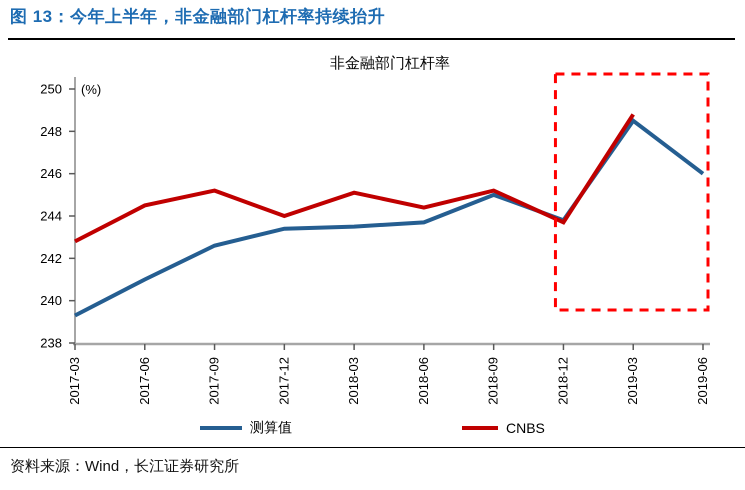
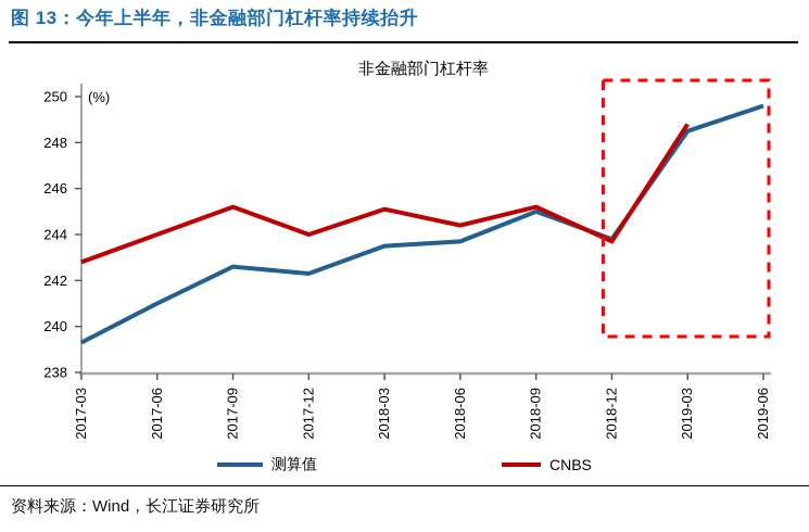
CNBS/2017-06: 244.5 -> 244.0
测算值/2017-12: 243.4 -> 242.3
测算值/2019-06: 246.0 -> 249.6
